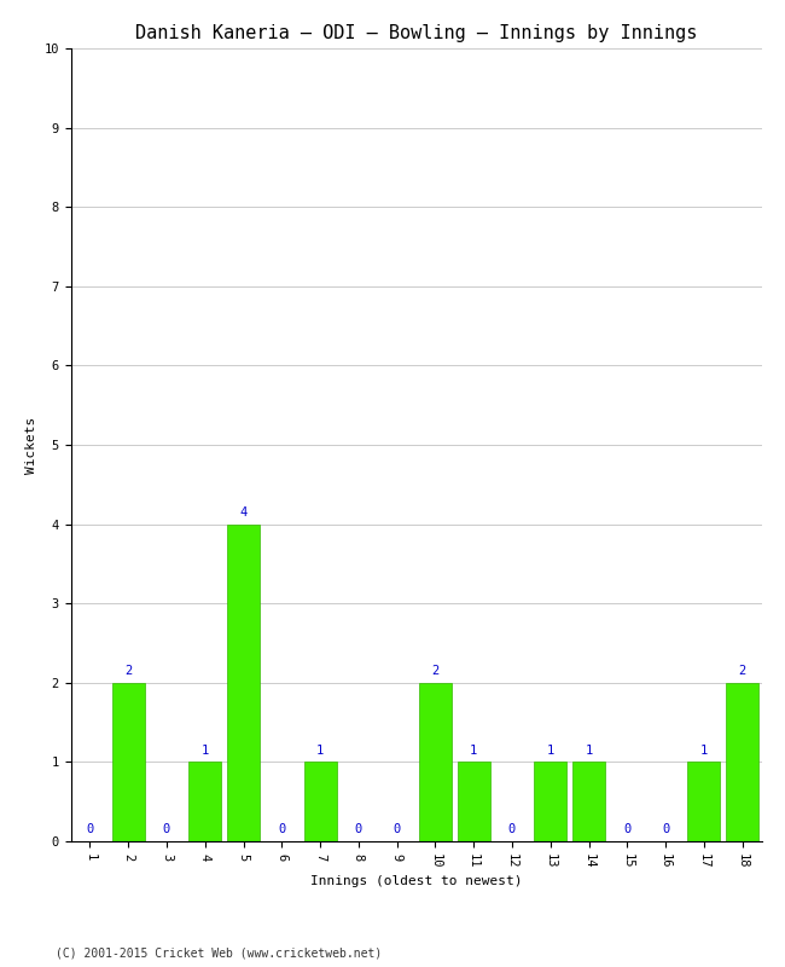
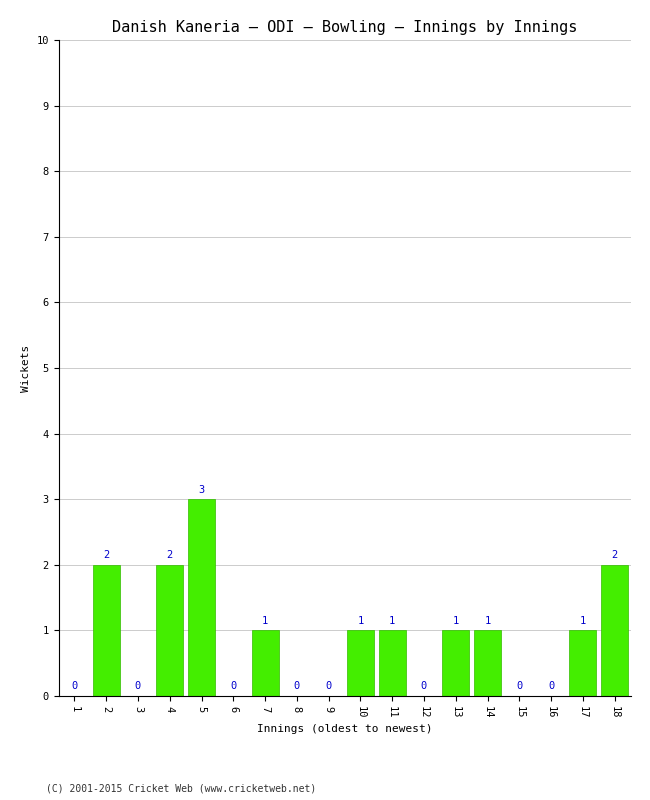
4: 1 -> 2
5: 4 -> 3
10: 2 -> 1
